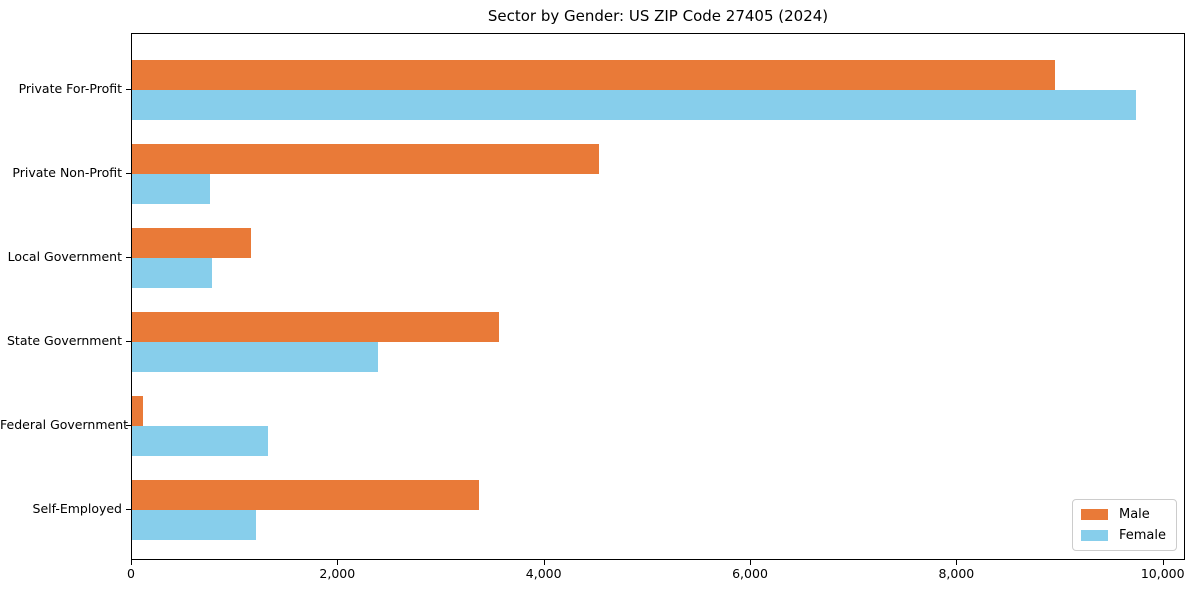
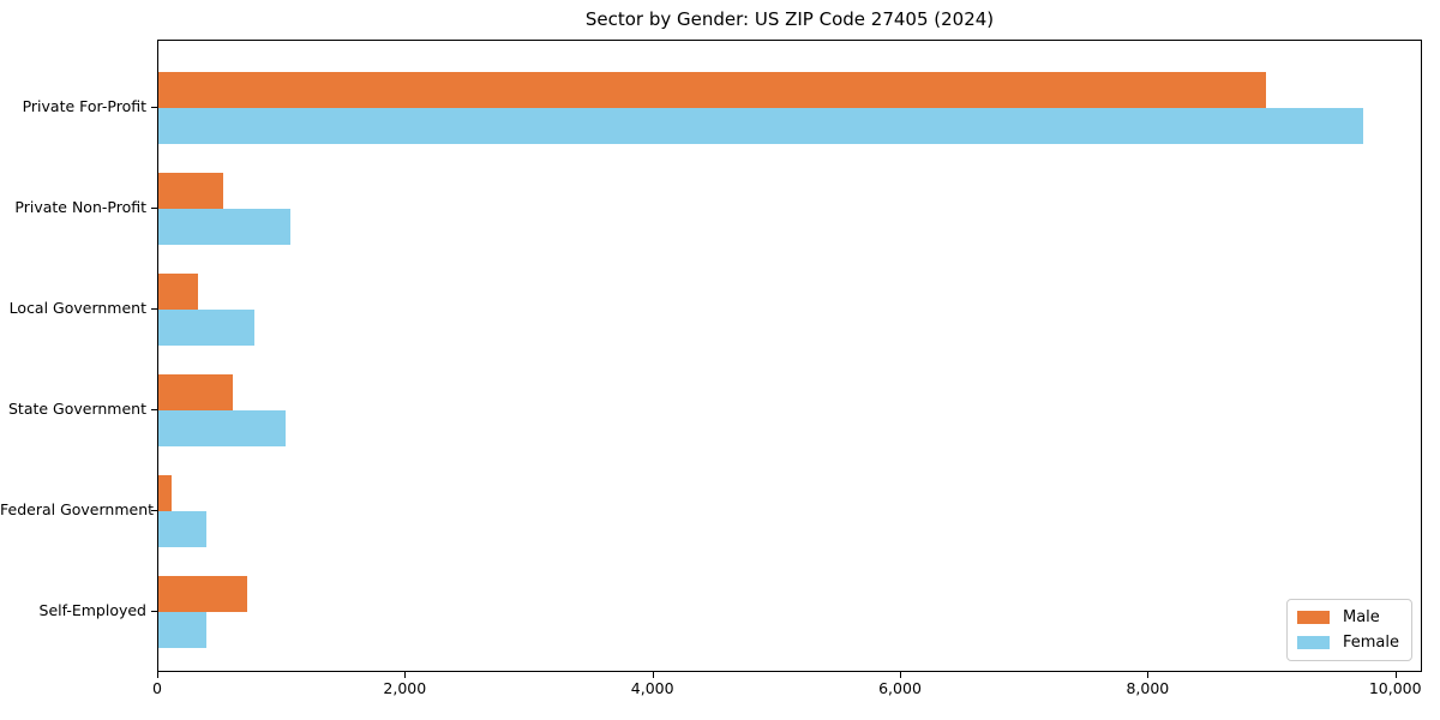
Male/Private Non-Profit: 4530 -> 520
Female/Private Non-Profit: 760 -> 1070
Male/Local Government: 1150 -> 320
Male/State Government: 3560 -> 600
Female/State Government: 2380 -> 1030
Female/Federal Government: 1320 -> 390
Male/Self-Employed: 3360 -> 720
Female/Self-Employed: 1200 -> 390
